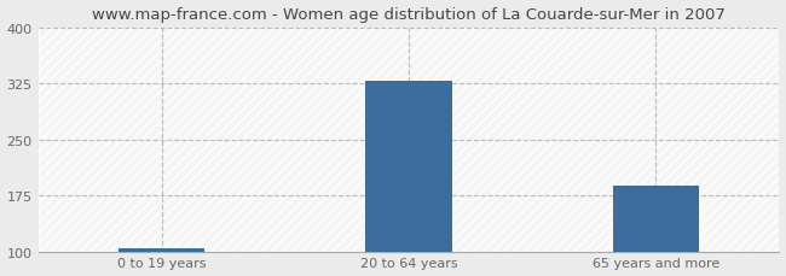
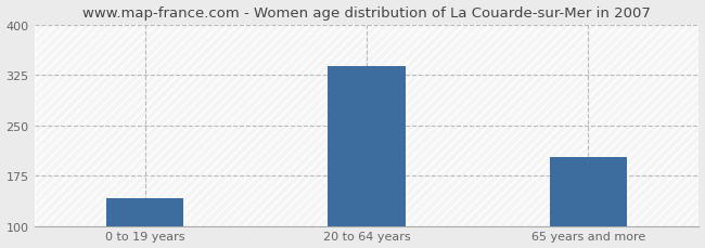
0 to 19 years: 104 -> 142
20 to 64 years: 329 -> 338
65 years and more: 188 -> 202
